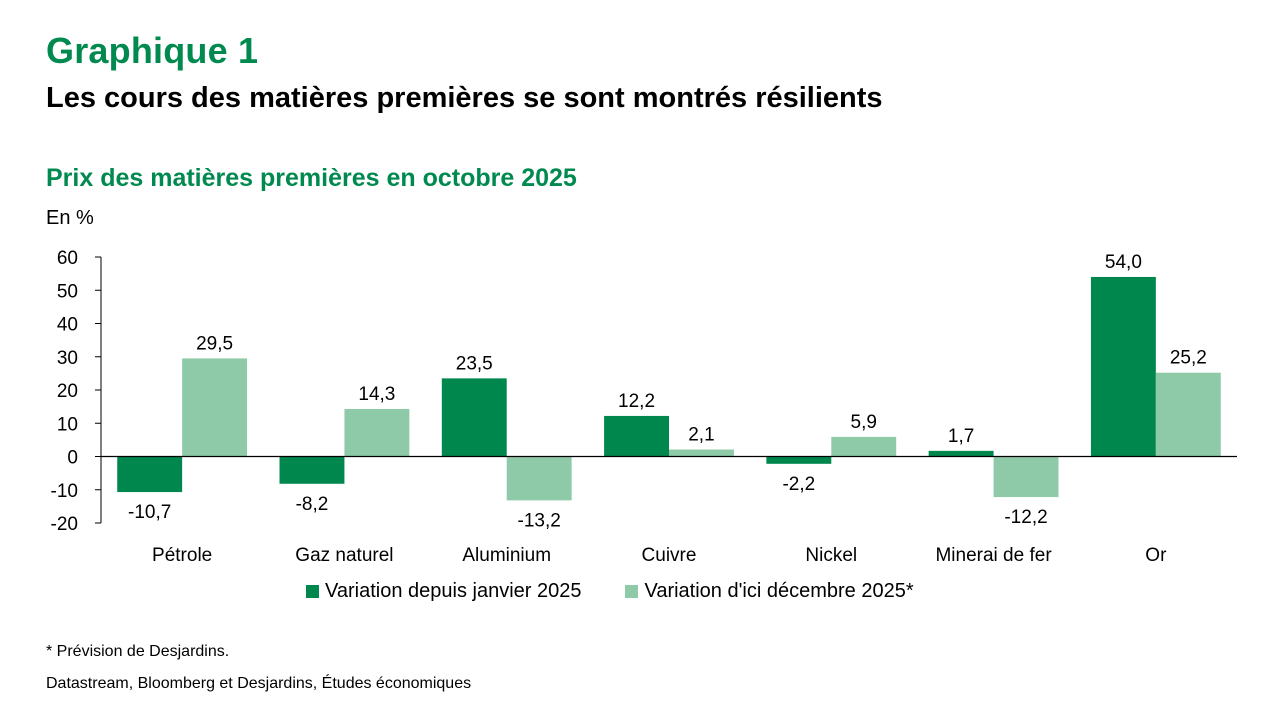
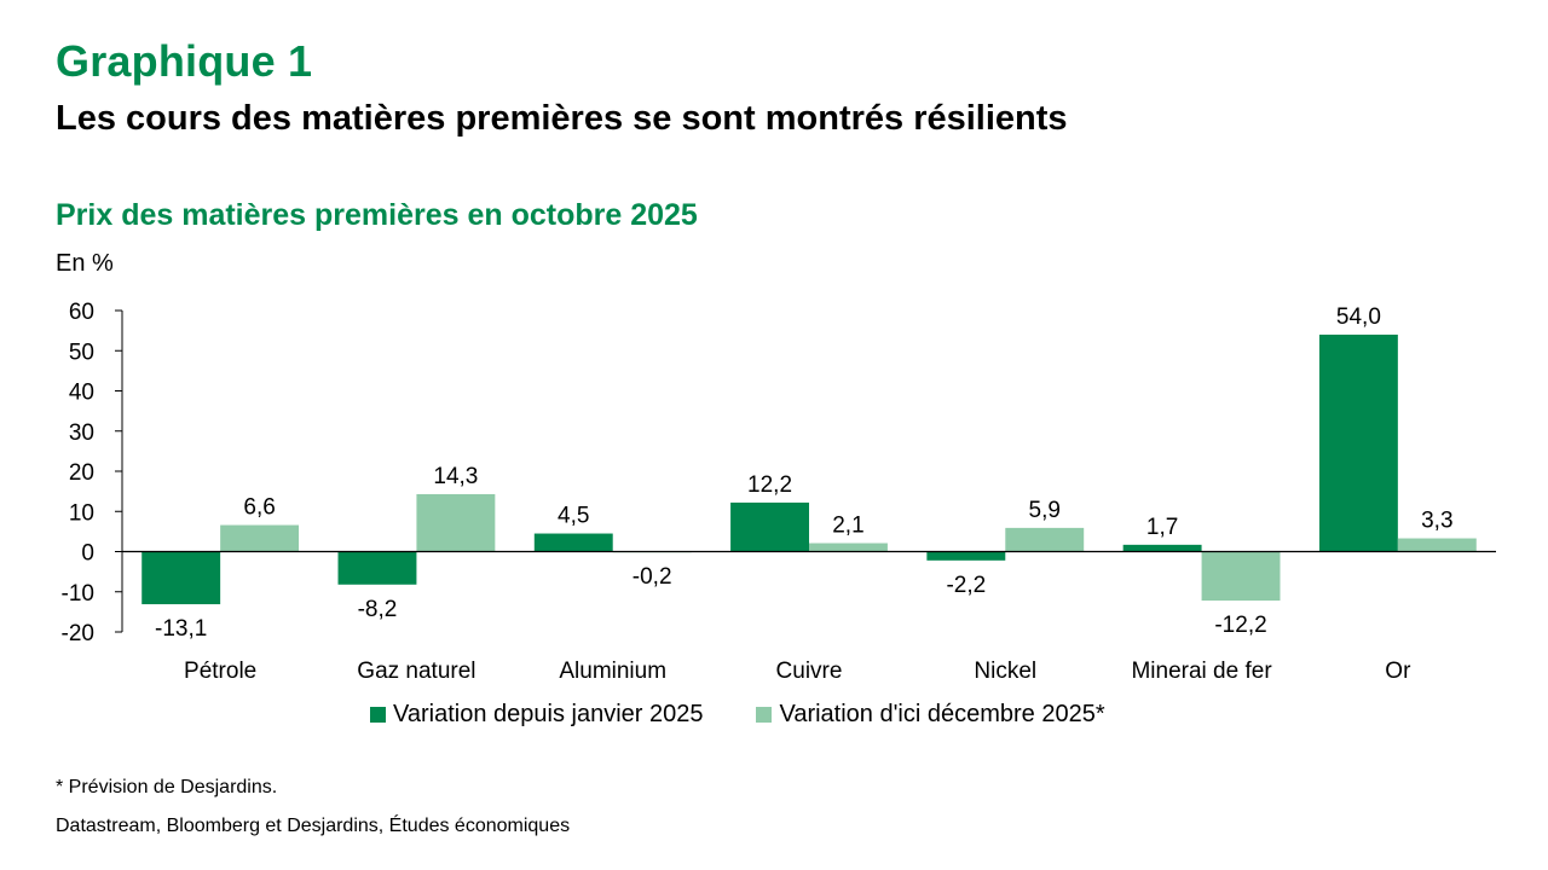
Variation depuis janvier 2025/Pétrole: -10,7 -> -13,1
Variation d'ici décembre 2025*/Pétrole: 29,5 -> 6,6
Variation depuis janvier 2025/Aluminium: 23,5 -> 4,5
Variation d'ici décembre 2025*/Aluminium: -13,2 -> -0,2
Variation d'ici décembre 2025*/Or: 25,2 -> 3,3
